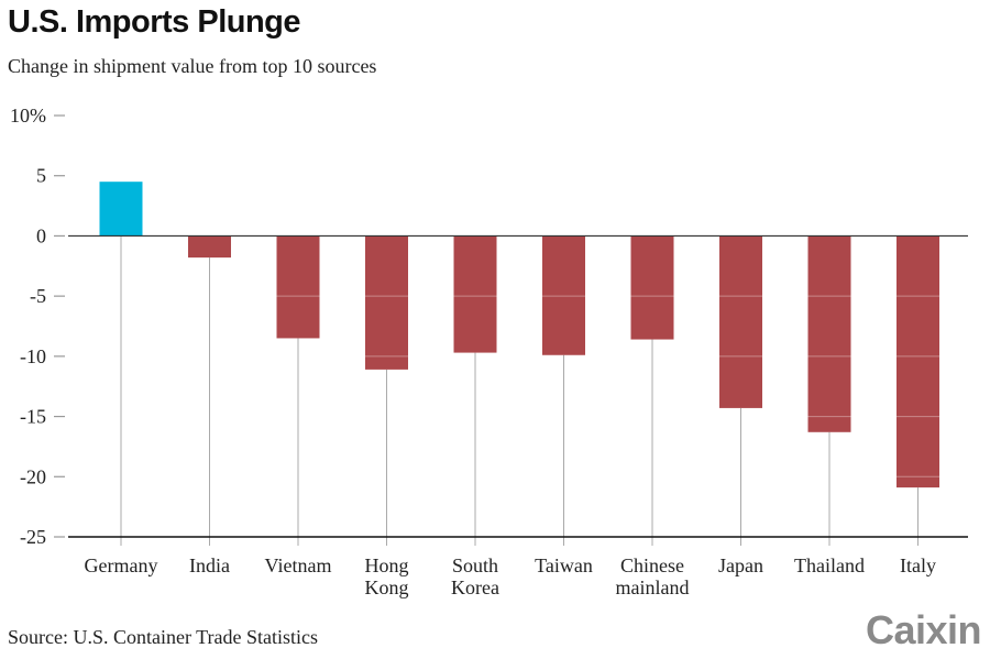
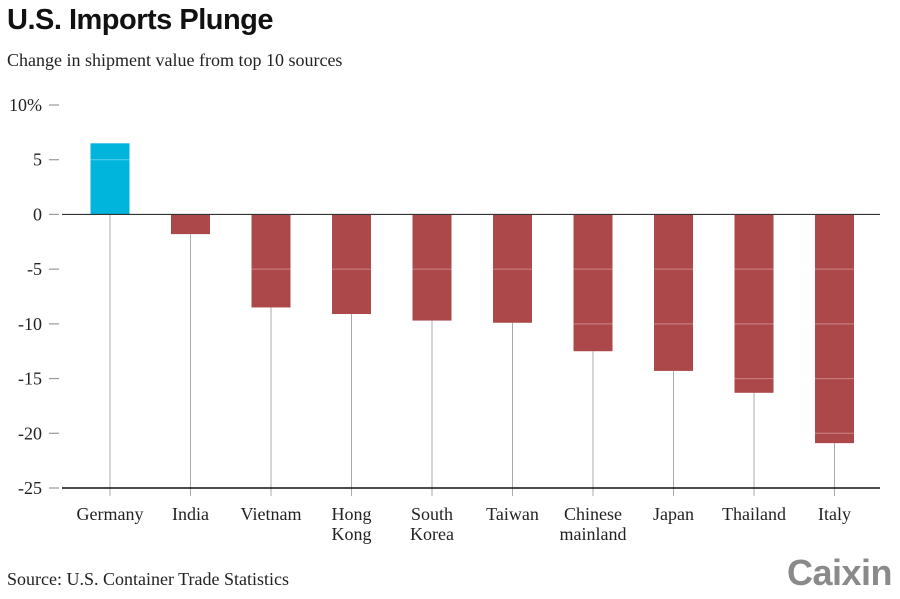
Germany: 4.5% -> 6.5%
Hong Kong: -11.1% -> -9.1%
Chinese mainland: -8.6% -> -12.5%
